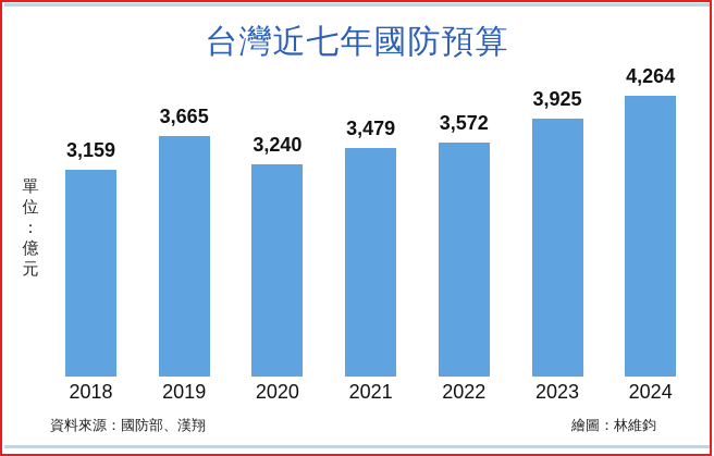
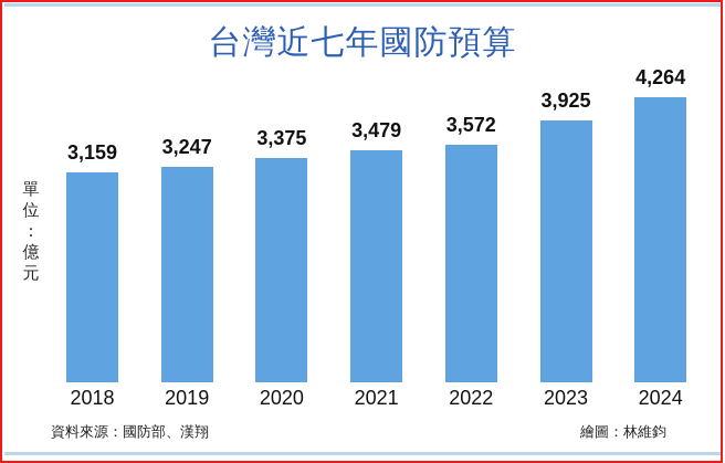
2019: 3,665 -> 3,247
2020: 3,240 -> 3,375
